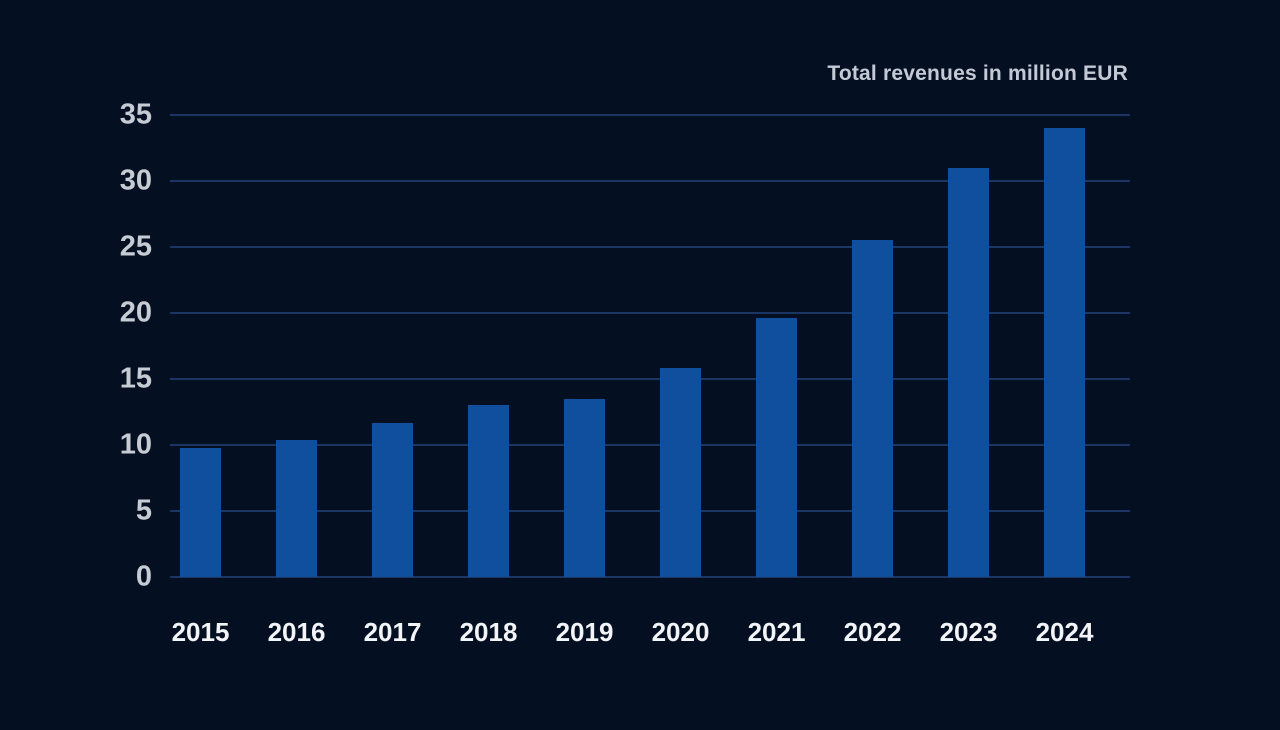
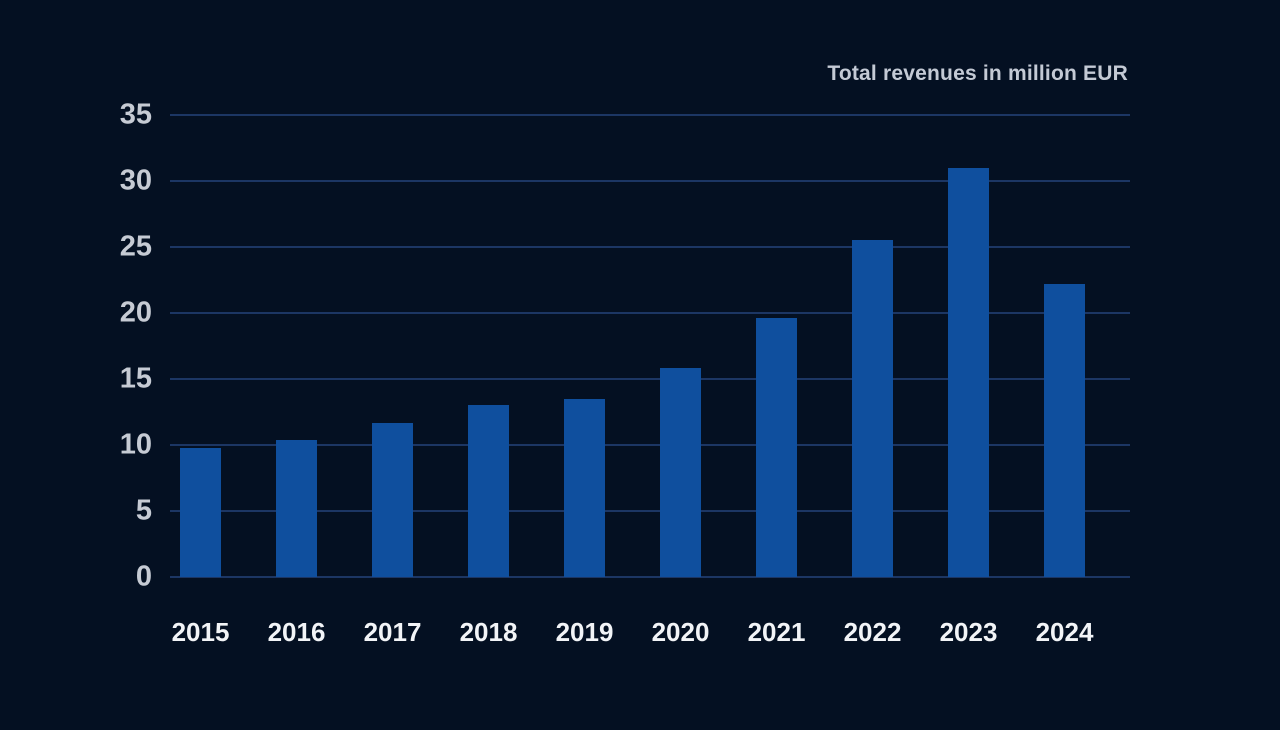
2024: 34.0 -> 22.2
